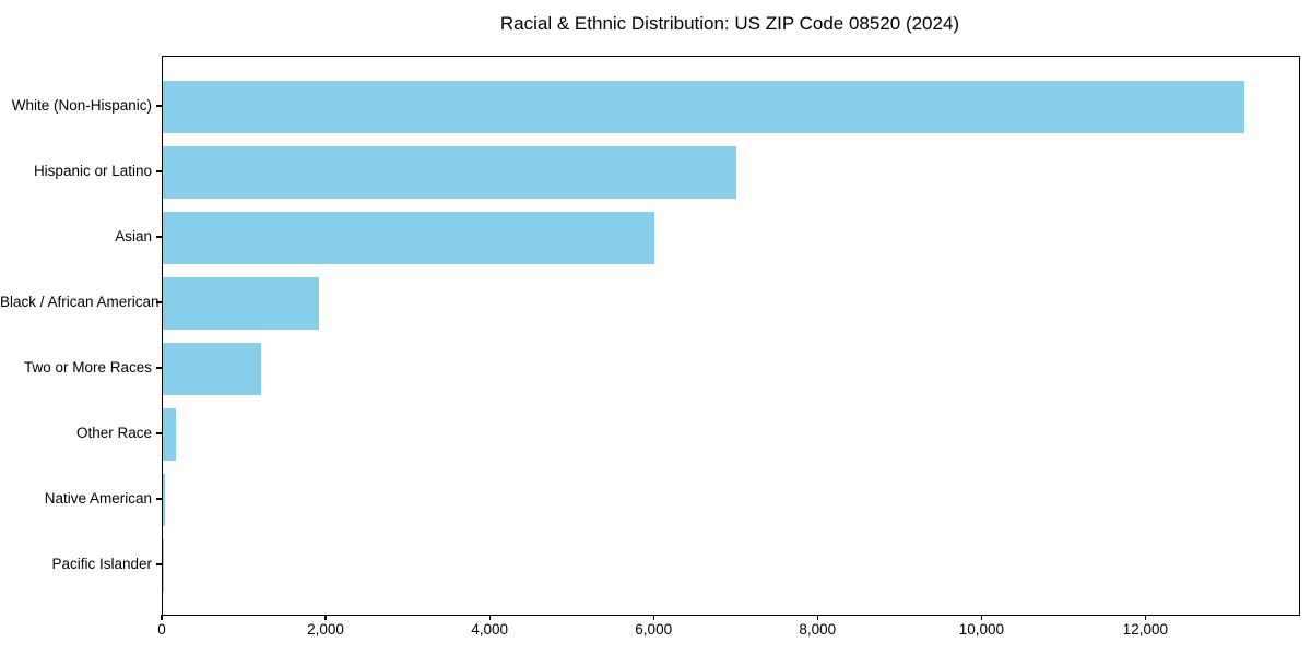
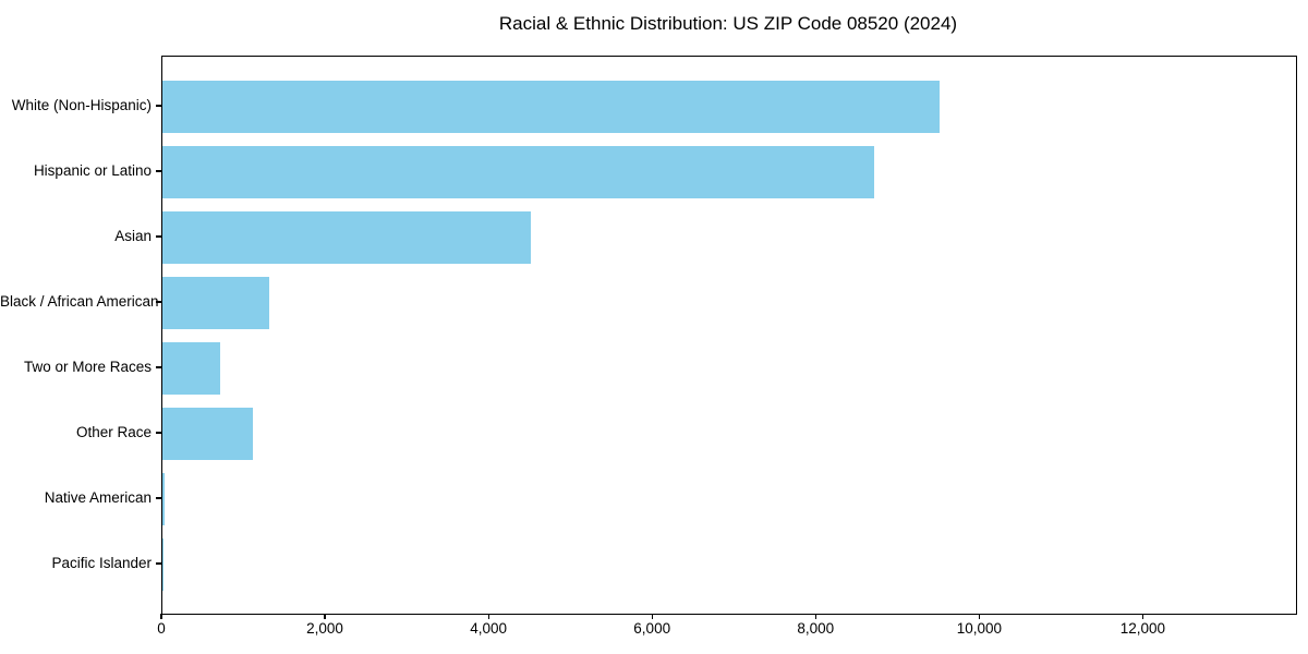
White (Non-Hispanic): 13200 -> 9500
Hispanic or Latino: 7000 -> 8700
Asian: 6000 -> 4500
Black / African American: 1900 -> 1300
Two or More Races: 1200 -> 700
Other Race: 200 -> 1100
